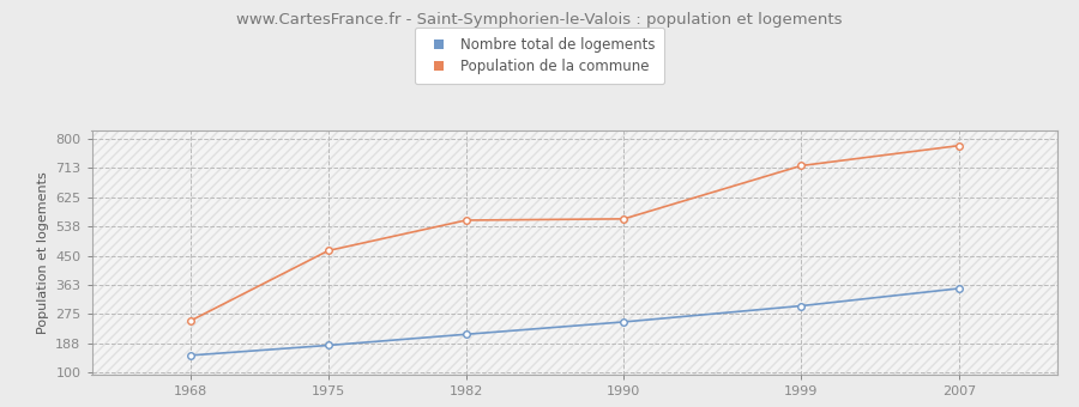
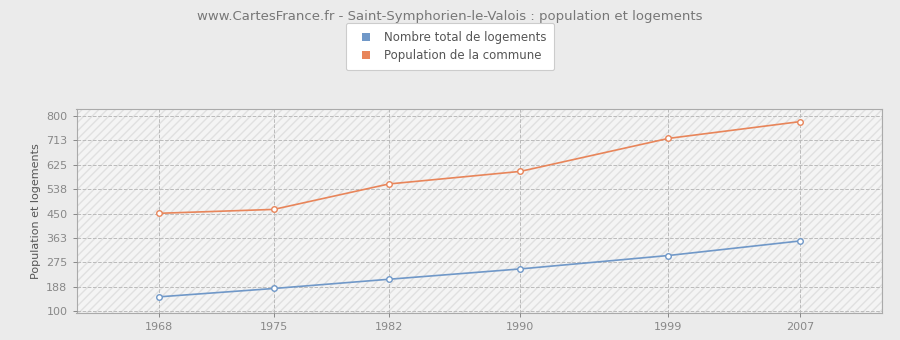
Population de la commune/1968: 255 -> 451
Population de la commune/1990: 560 -> 601
